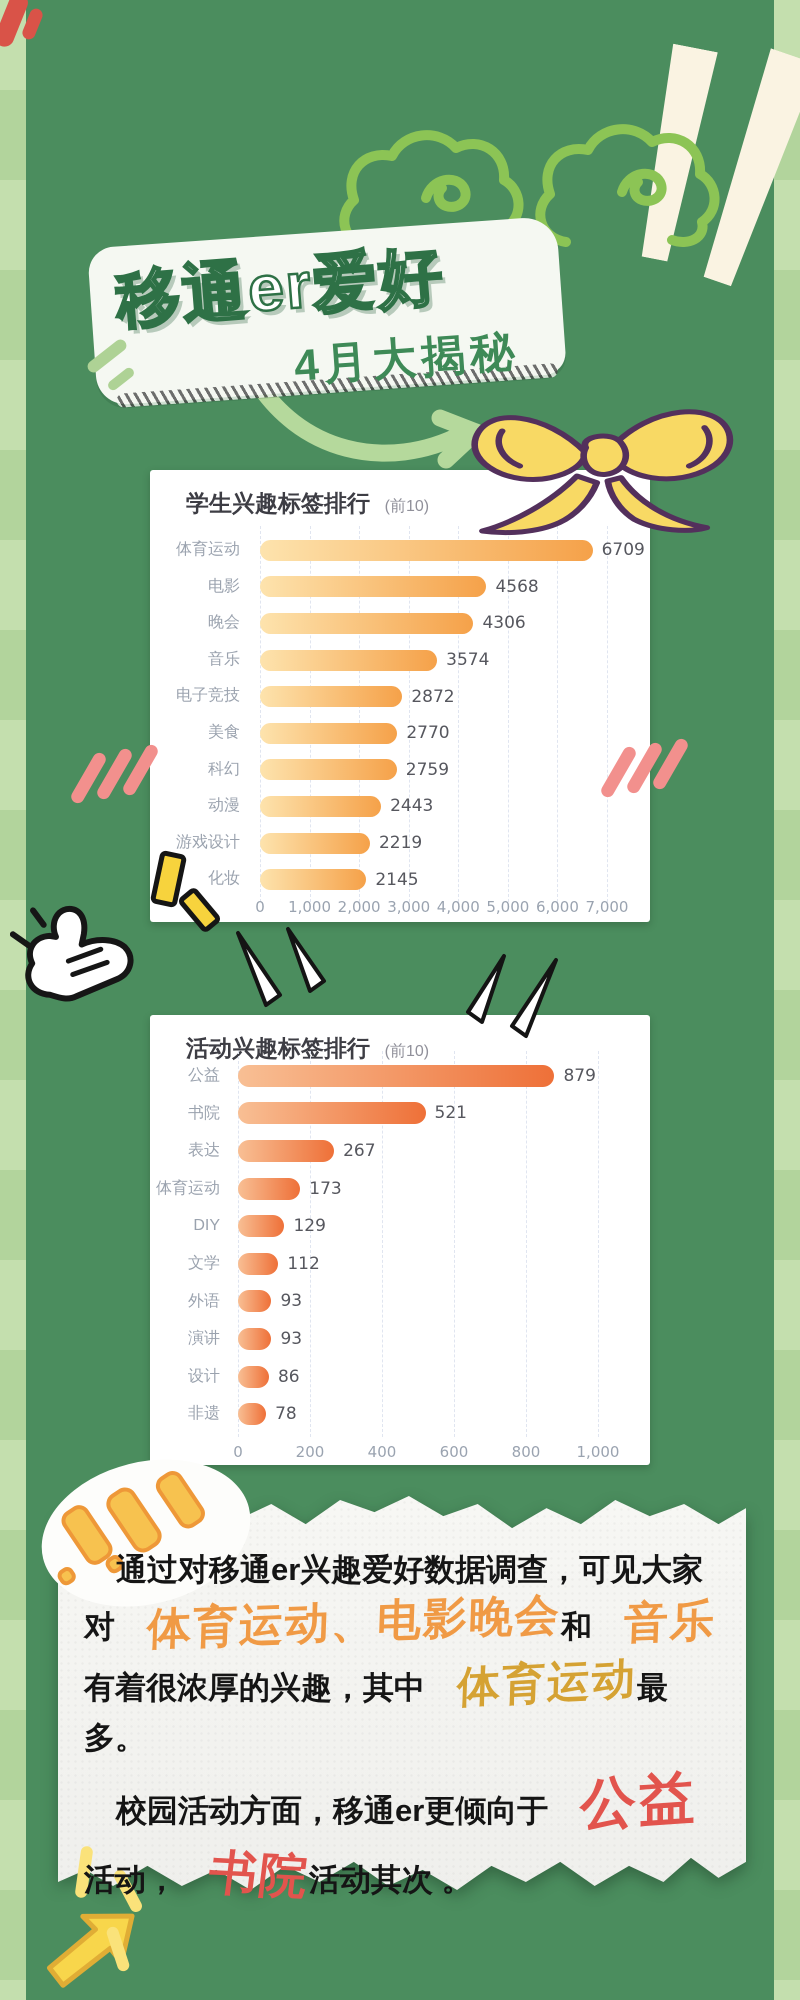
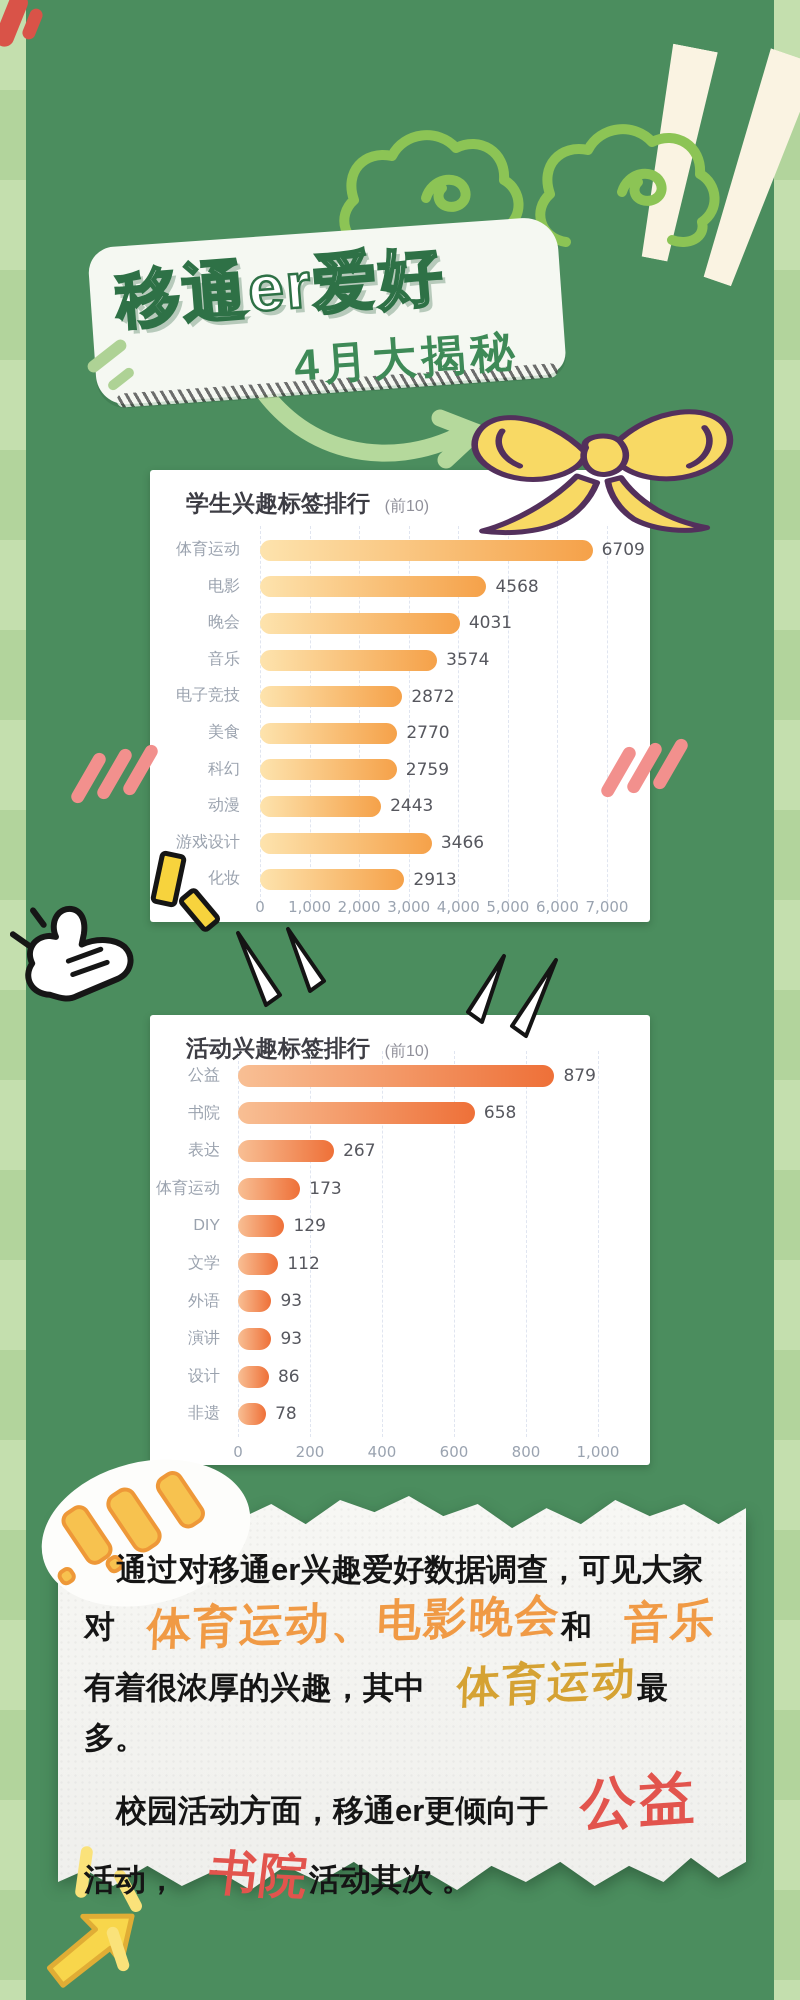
学生兴趣标签排行/晚会: 4306 -> 4031
学生兴趣标签排行/游戏设计: 2219 -> 3466
学生兴趣标签排行/化妆: 2145 -> 2913
活动兴趣标签排行/书院: 521 -> 658
